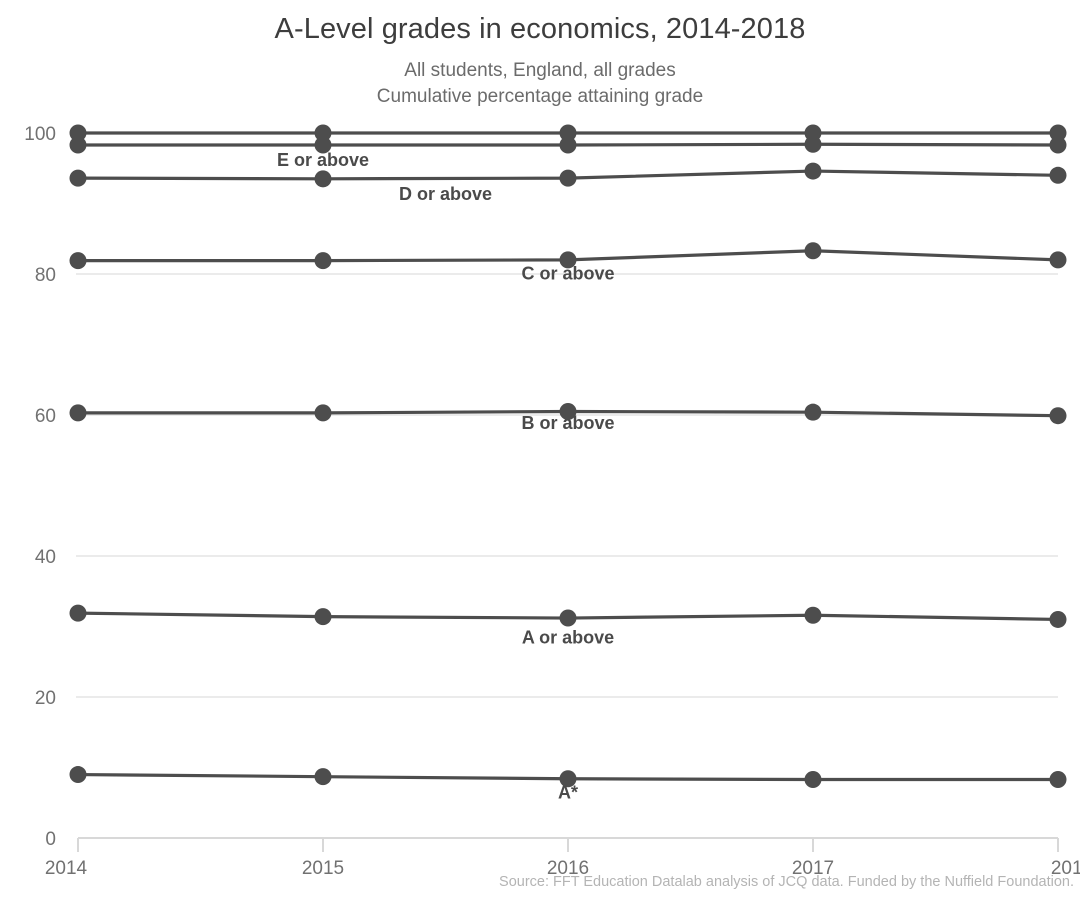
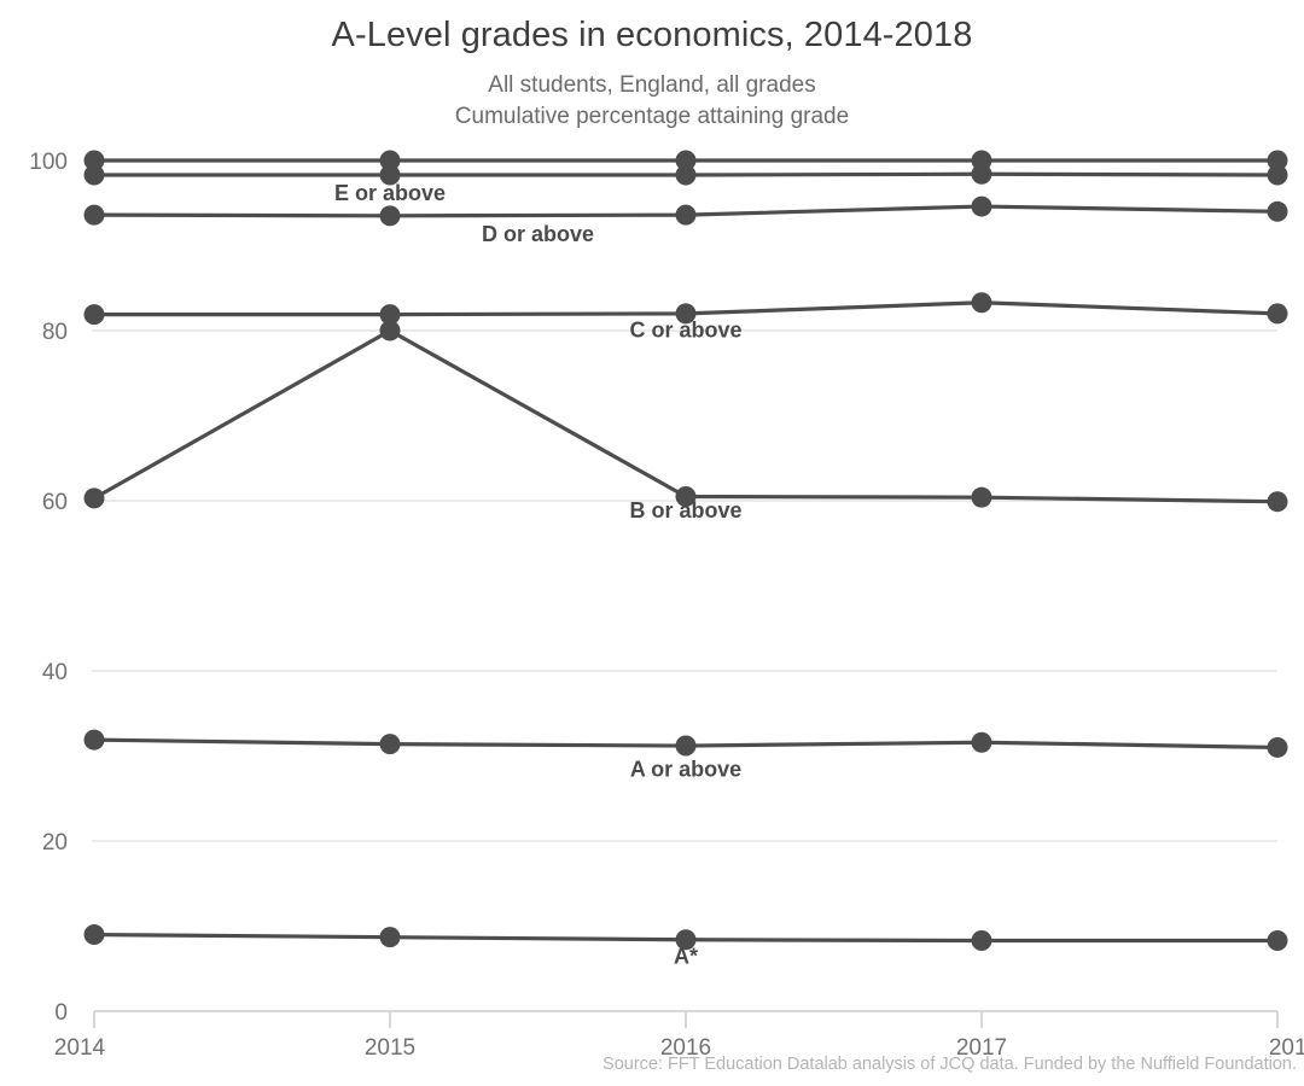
B or above/2015: 60 -> 80
